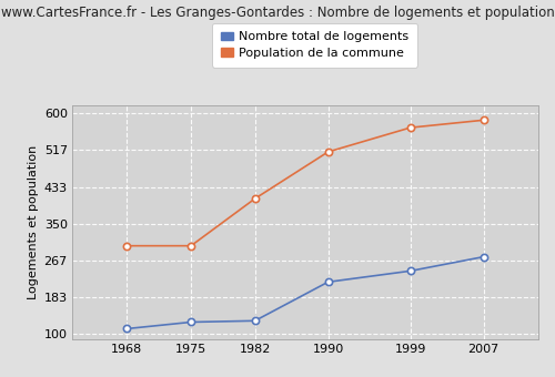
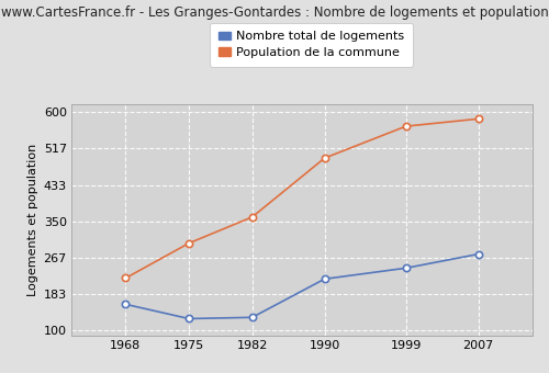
Nombre total de logements/1968: 112 -> 160
Population de la commune/1968: 300 -> 220
Population de la commune/1982: 407 -> 360
Population de la commune/1990: 513 -> 495
